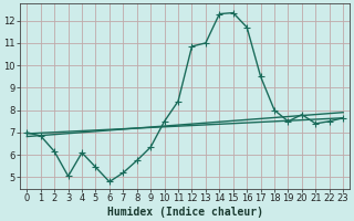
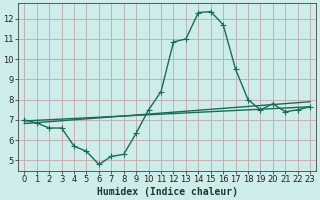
2: 6.15 -> 6.60
3: 5.05 -> 6.60
4: 6.10 -> 5.70
8: 5.75 -> 5.30
